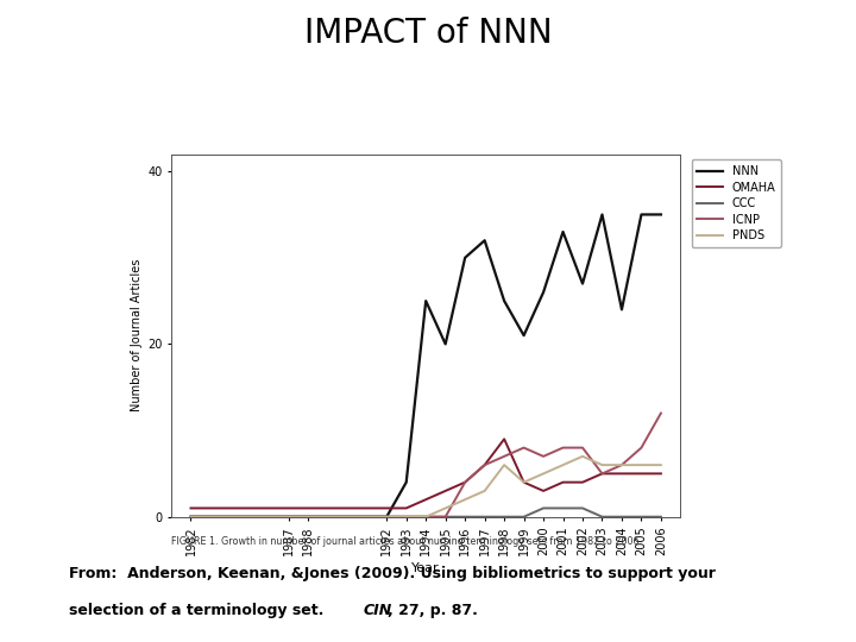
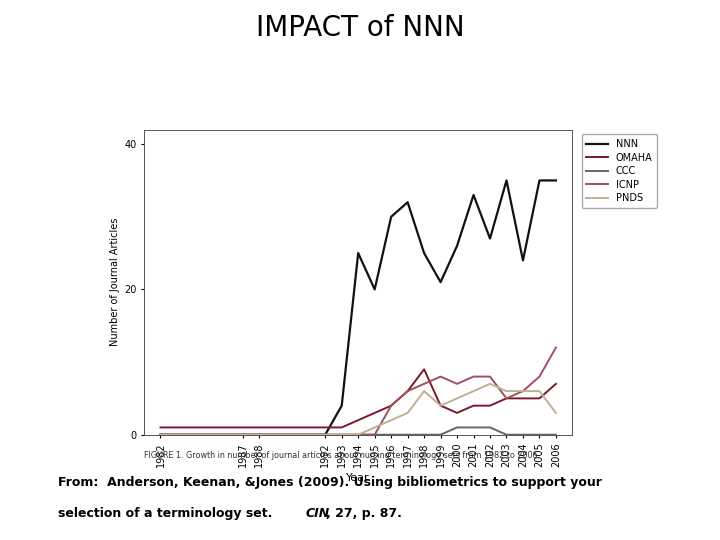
OMAHA/2006: 5 -> 7
PNDS/2006: 6 -> 3
